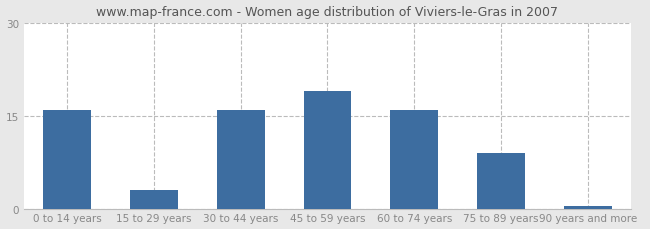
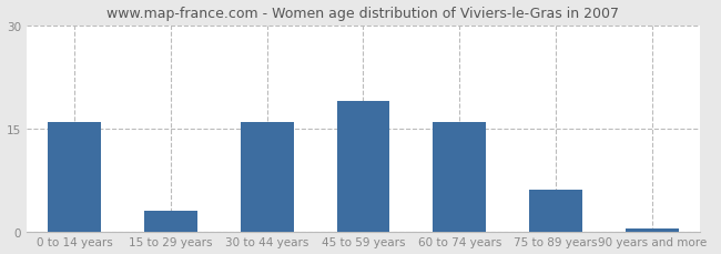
75 to 89 years: 9.0 -> 6.0
